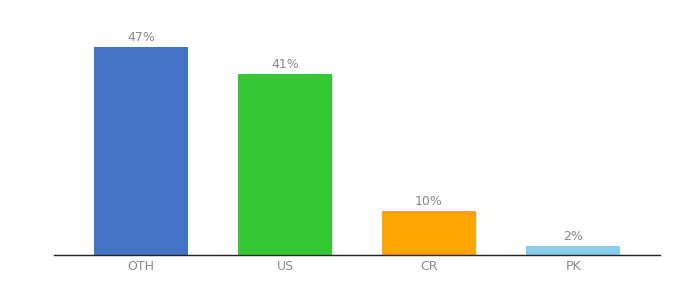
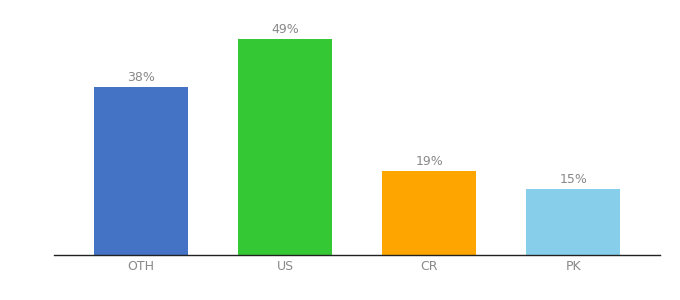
OTH: 47% -> 38%
US: 41% -> 49%
CR: 10% -> 19%
PK: 2% -> 15%
